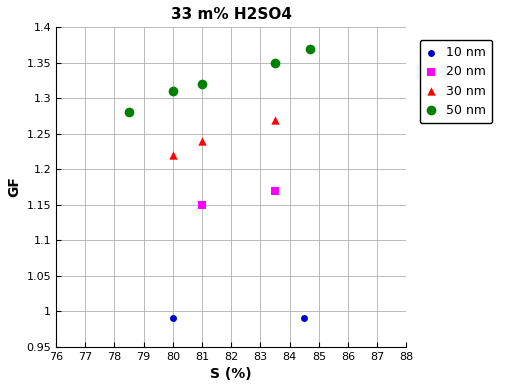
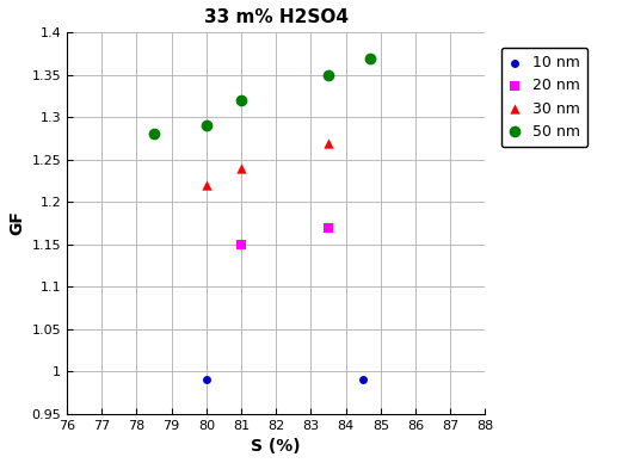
50 nm/80: 1.31 -> 1.29
